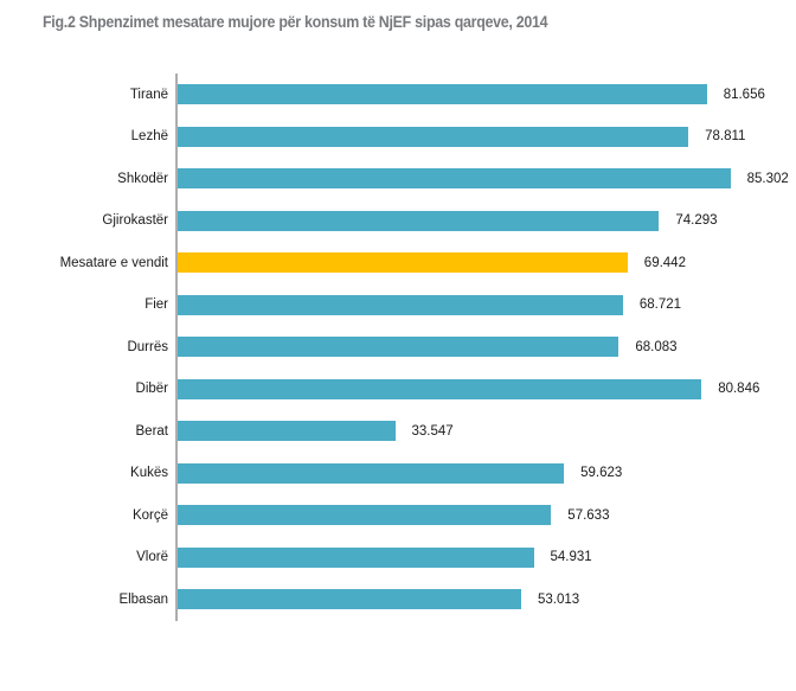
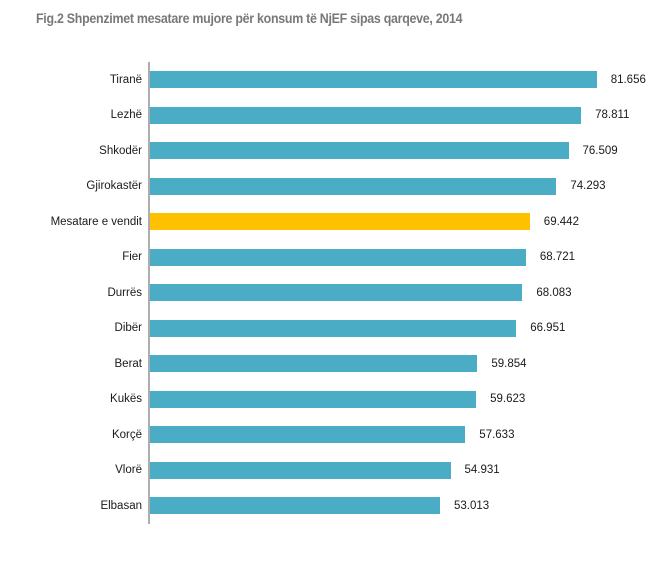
Shkodër: 85.302 -> 76.509
Dibër: 80.846 -> 66.951
Berat: 33.547 -> 59.854
